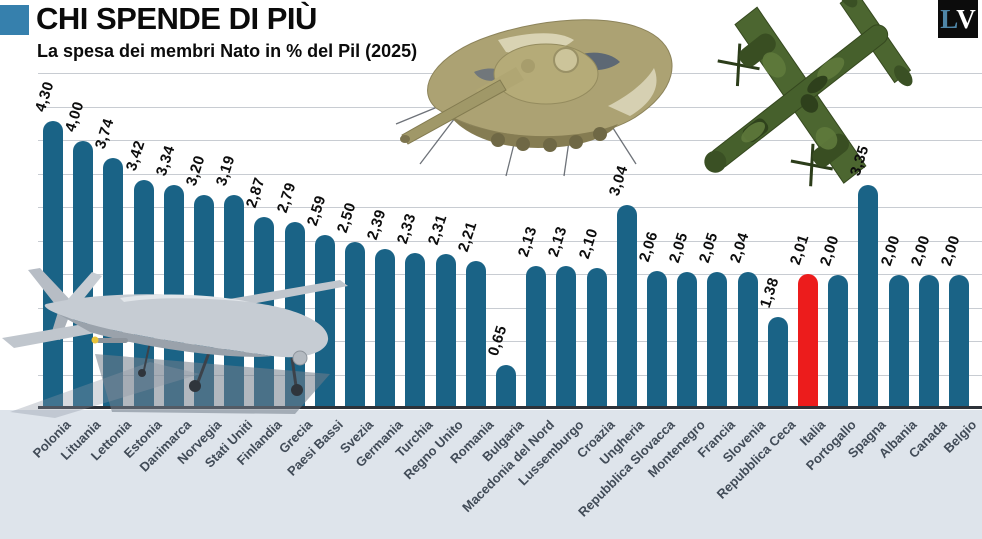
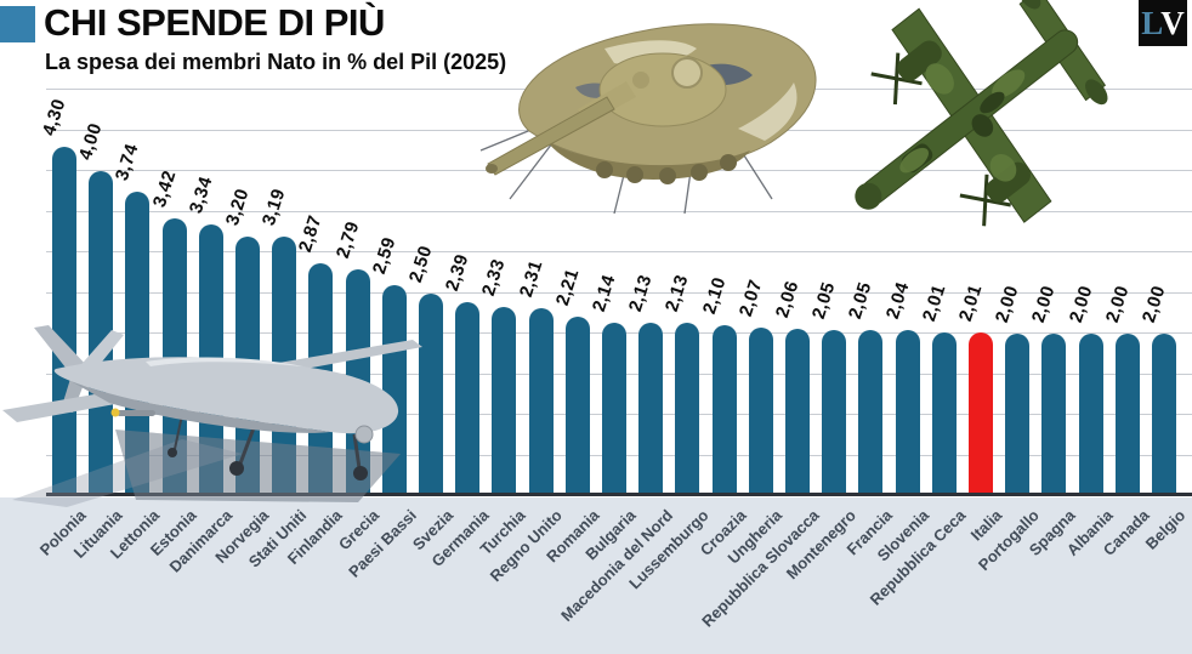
Bulgaria: 0,65 -> 2,14
Ungheria: 3,04 -> 2,07
Repubblica Ceca: 1,38 -> 2,01
Spagna: 3,35 -> 2,00
